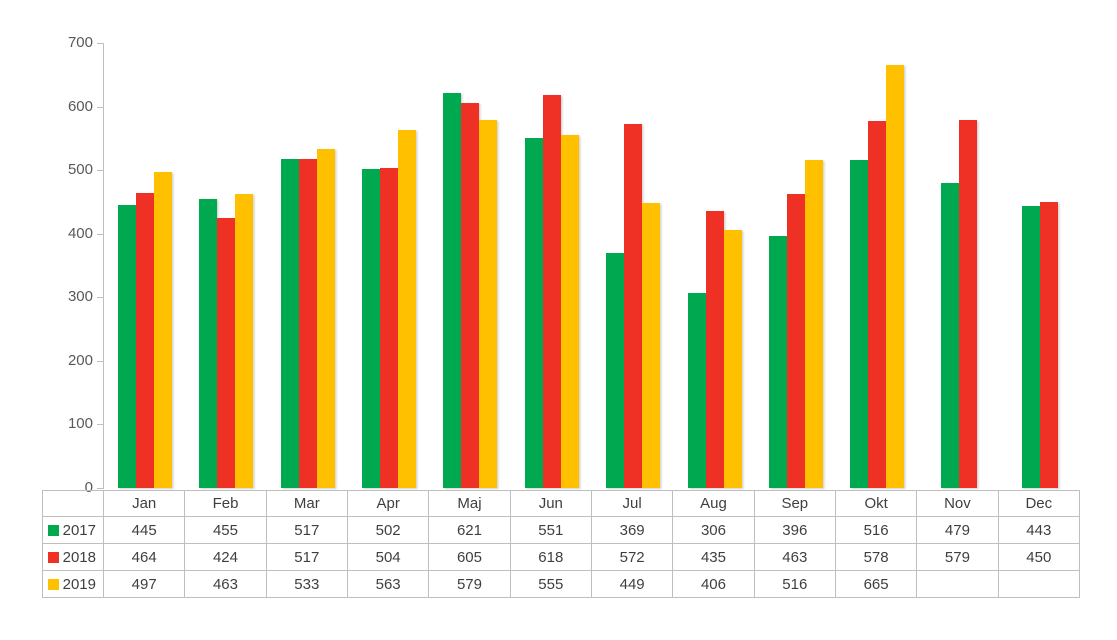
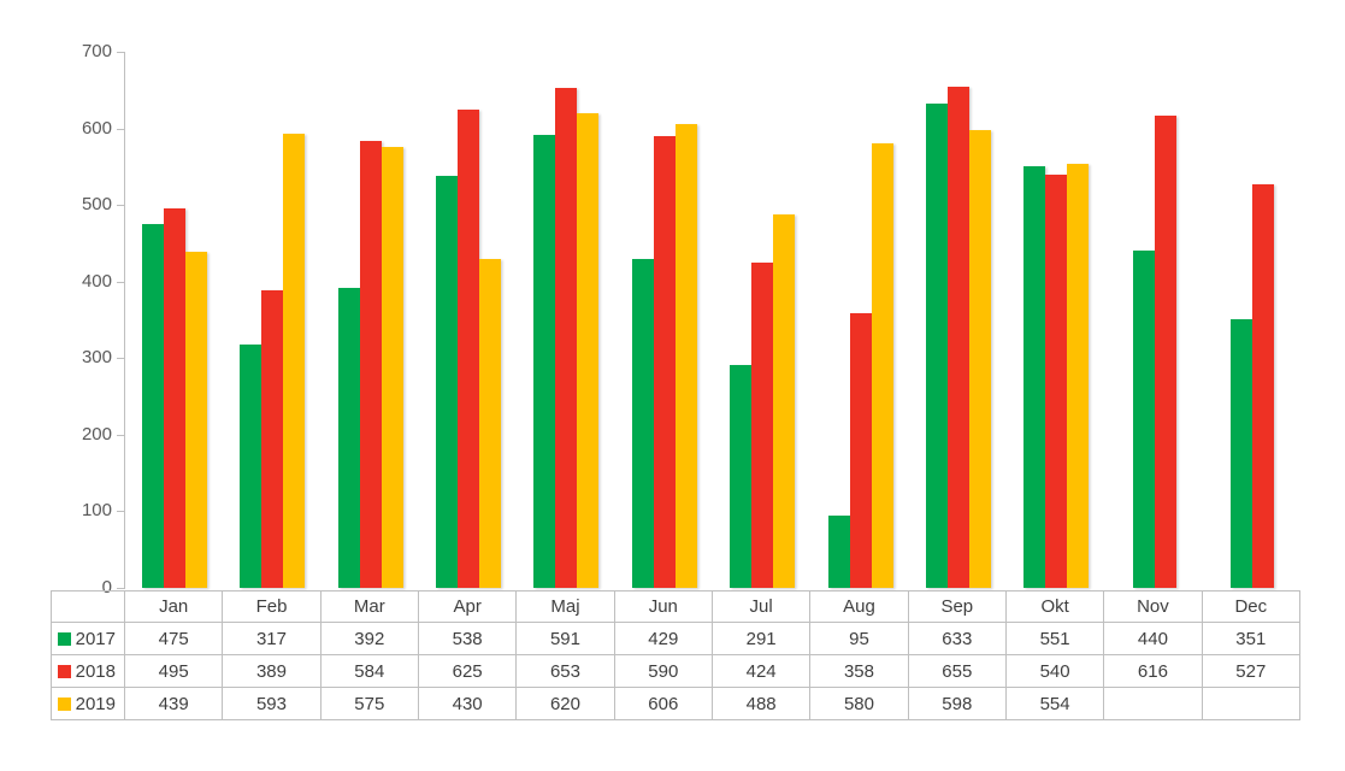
2017/Jan: 445 -> 475
2018/Jan: 464 -> 495
2019/Jan: 497 -> 439
2017/Feb: 455 -> 317
2018/Feb: 424 -> 389
2019/Feb: 463 -> 593
2017/Mar: 517 -> 392
2018/Mar: 517 -> 584
2019/Mar: 533 -> 575
2017/Apr: 502 -> 538
2018/Apr: 504 -> 625
2019/Apr: 563 -> 430
2017/Maj: 621 -> 591
2018/Maj: 605 -> 653
2019/Maj: 579 -> 620
2017/Jun: 551 -> 429
2018/Jun: 618 -> 590
2019/Jun: 555 -> 606
2017/Jul: 369 -> 291
2018/Jul: 572 -> 424
2019/Jul: 449 -> 488
2017/Aug: 306 -> 95
2018/Aug: 435 -> 358
2019/Aug: 406 -> 580
2017/Sep: 396 -> 633
2018/Sep: 463 -> 655
2019/Sep: 516 -> 598
2017/Okt: 516 -> 551
2018/Okt: 578 -> 540
2019/Okt: 665 -> 554
2017/Nov: 479 -> 440
2018/Nov: 579 -> 616
2017/Dec: 443 -> 351
2018/Dec: 450 -> 527
